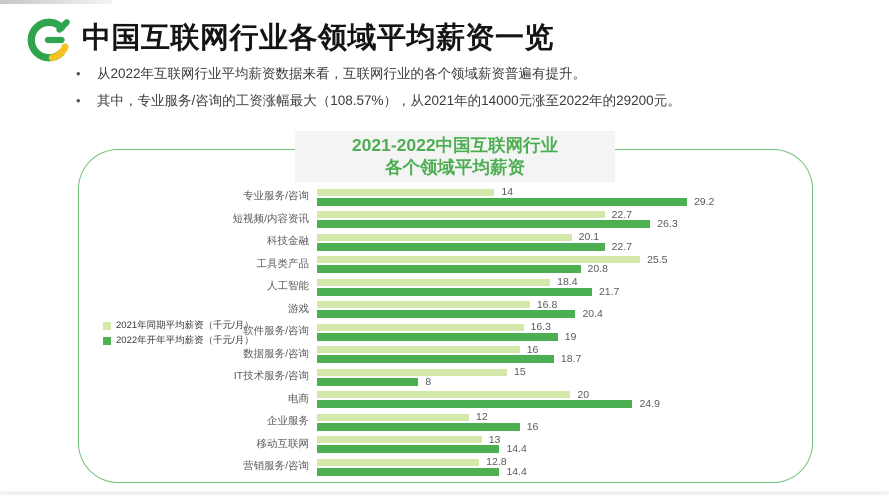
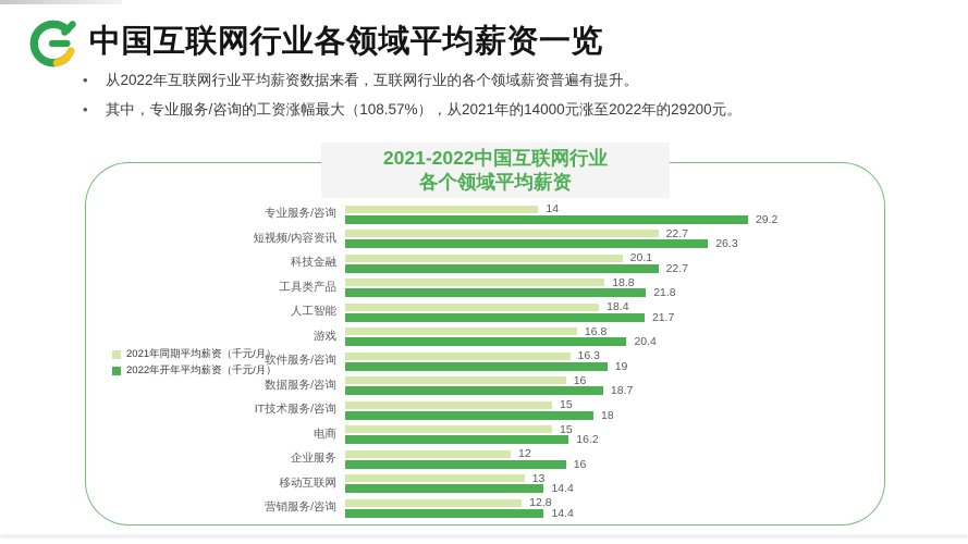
2021年同期平均薪资（千元/月）/工具类产品: 25.5 -> 18.8
2022年开年平均薪资（千元/月）/工具类产品: 20.8 -> 21.8
2022年开年平均薪资（千元/月）/IT技术服务/咨询: 8 -> 18
2021年同期平均薪资（千元/月）/电商: 20 -> 15
2022年开年平均薪资（千元/月）/电商: 24.9 -> 16.2
